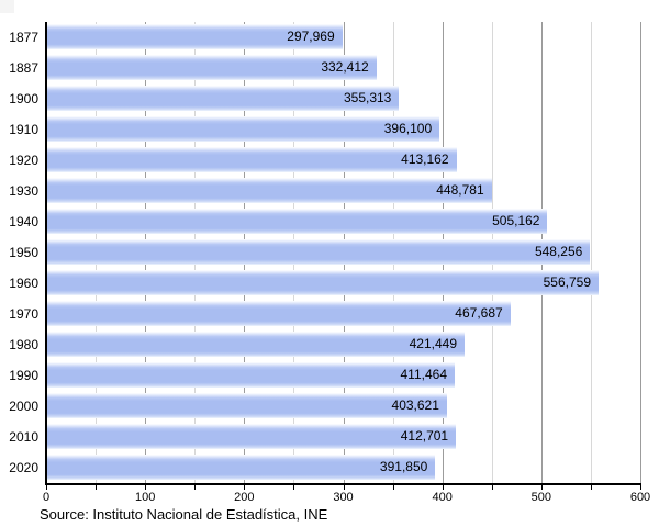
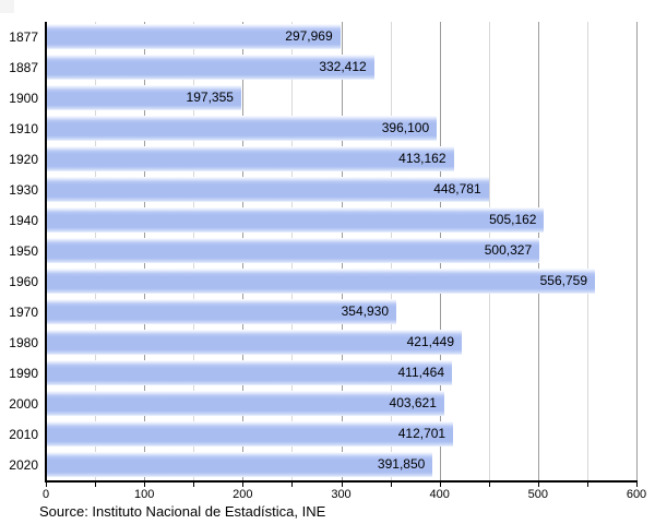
1900: 355,313 -> 197,355
1950: 548,256 -> 500,327
1970: 467,687 -> 354,930
